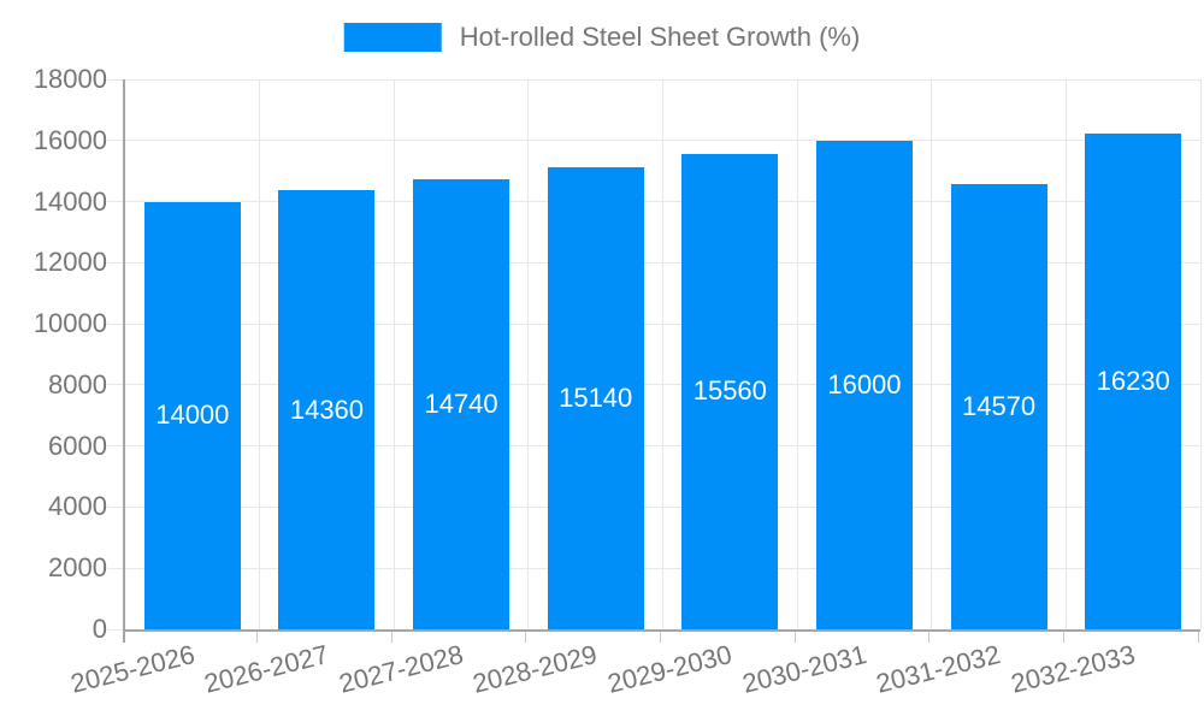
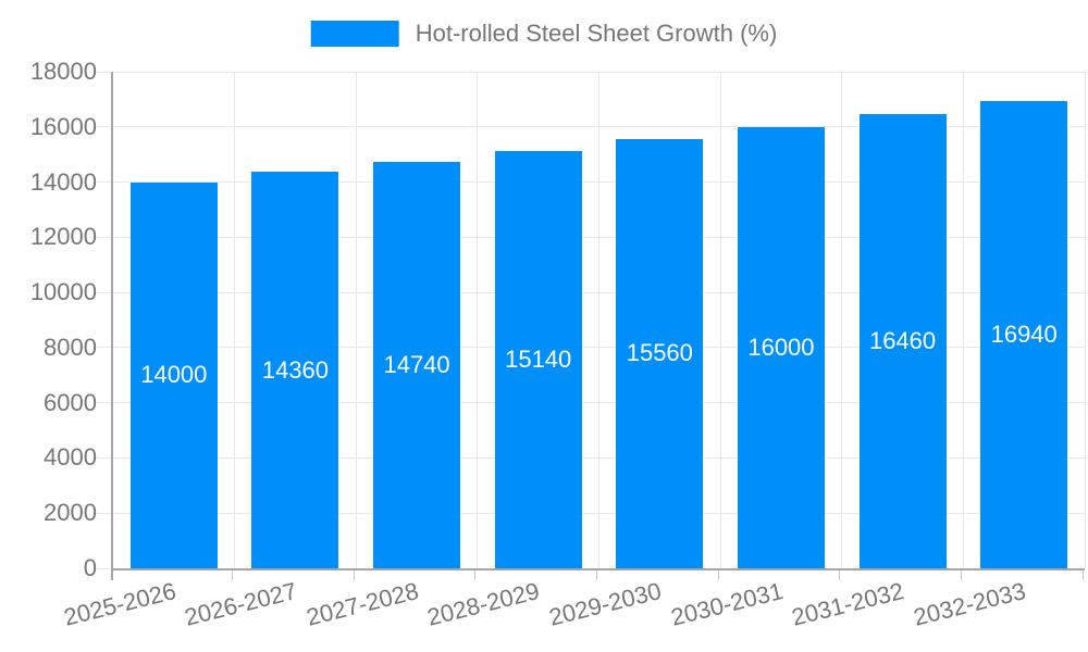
2031-2032: 14570 -> 16460
2032-2033: 16230 -> 16940
